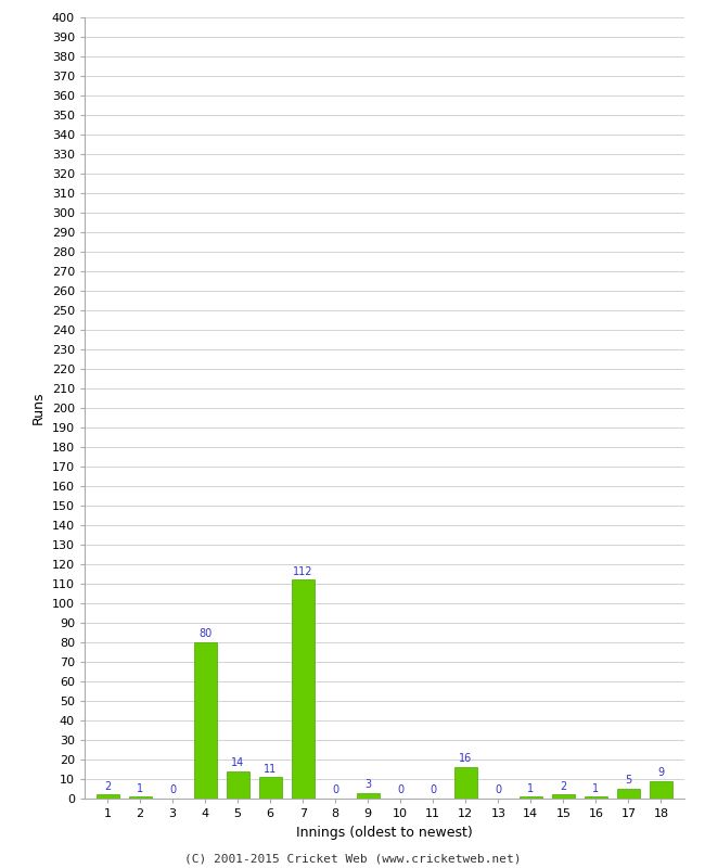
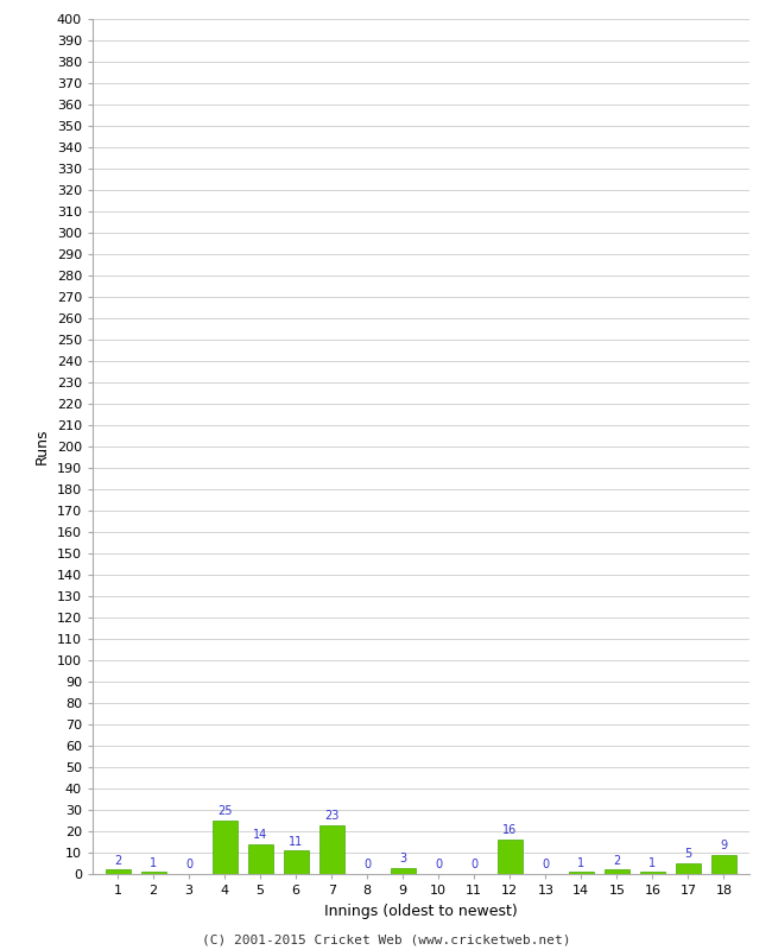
4: 80 -> 25
7: 112 -> 23
